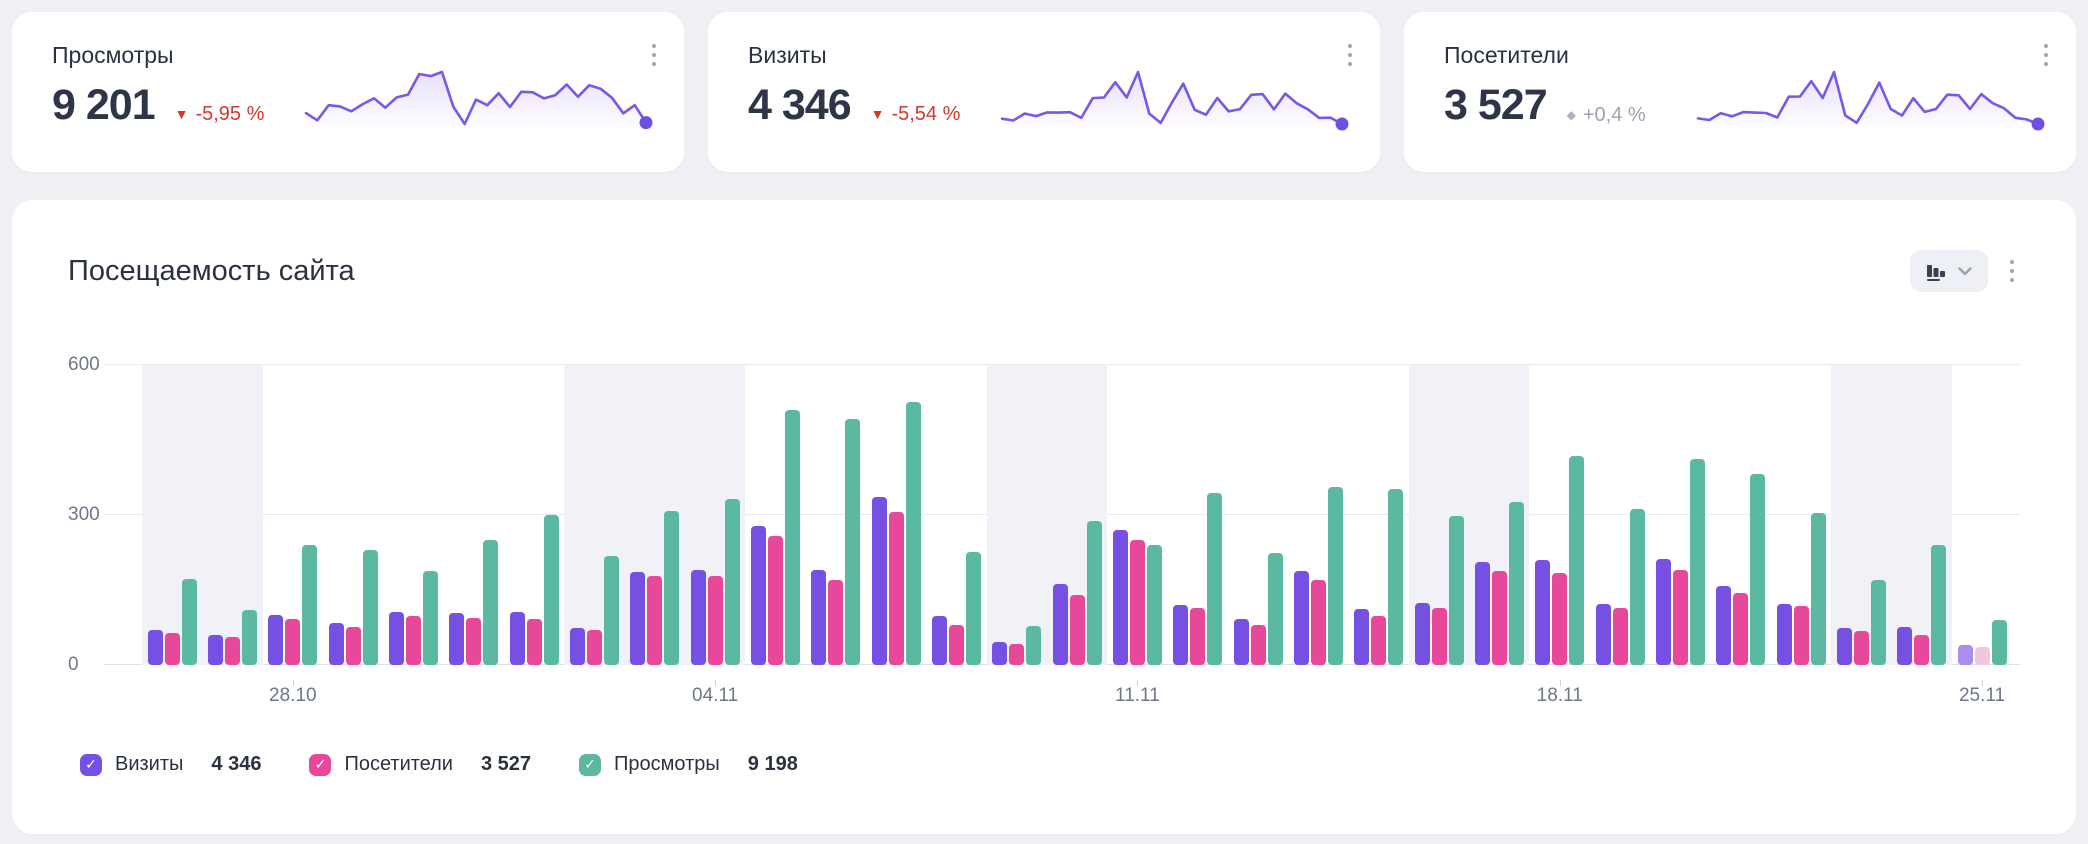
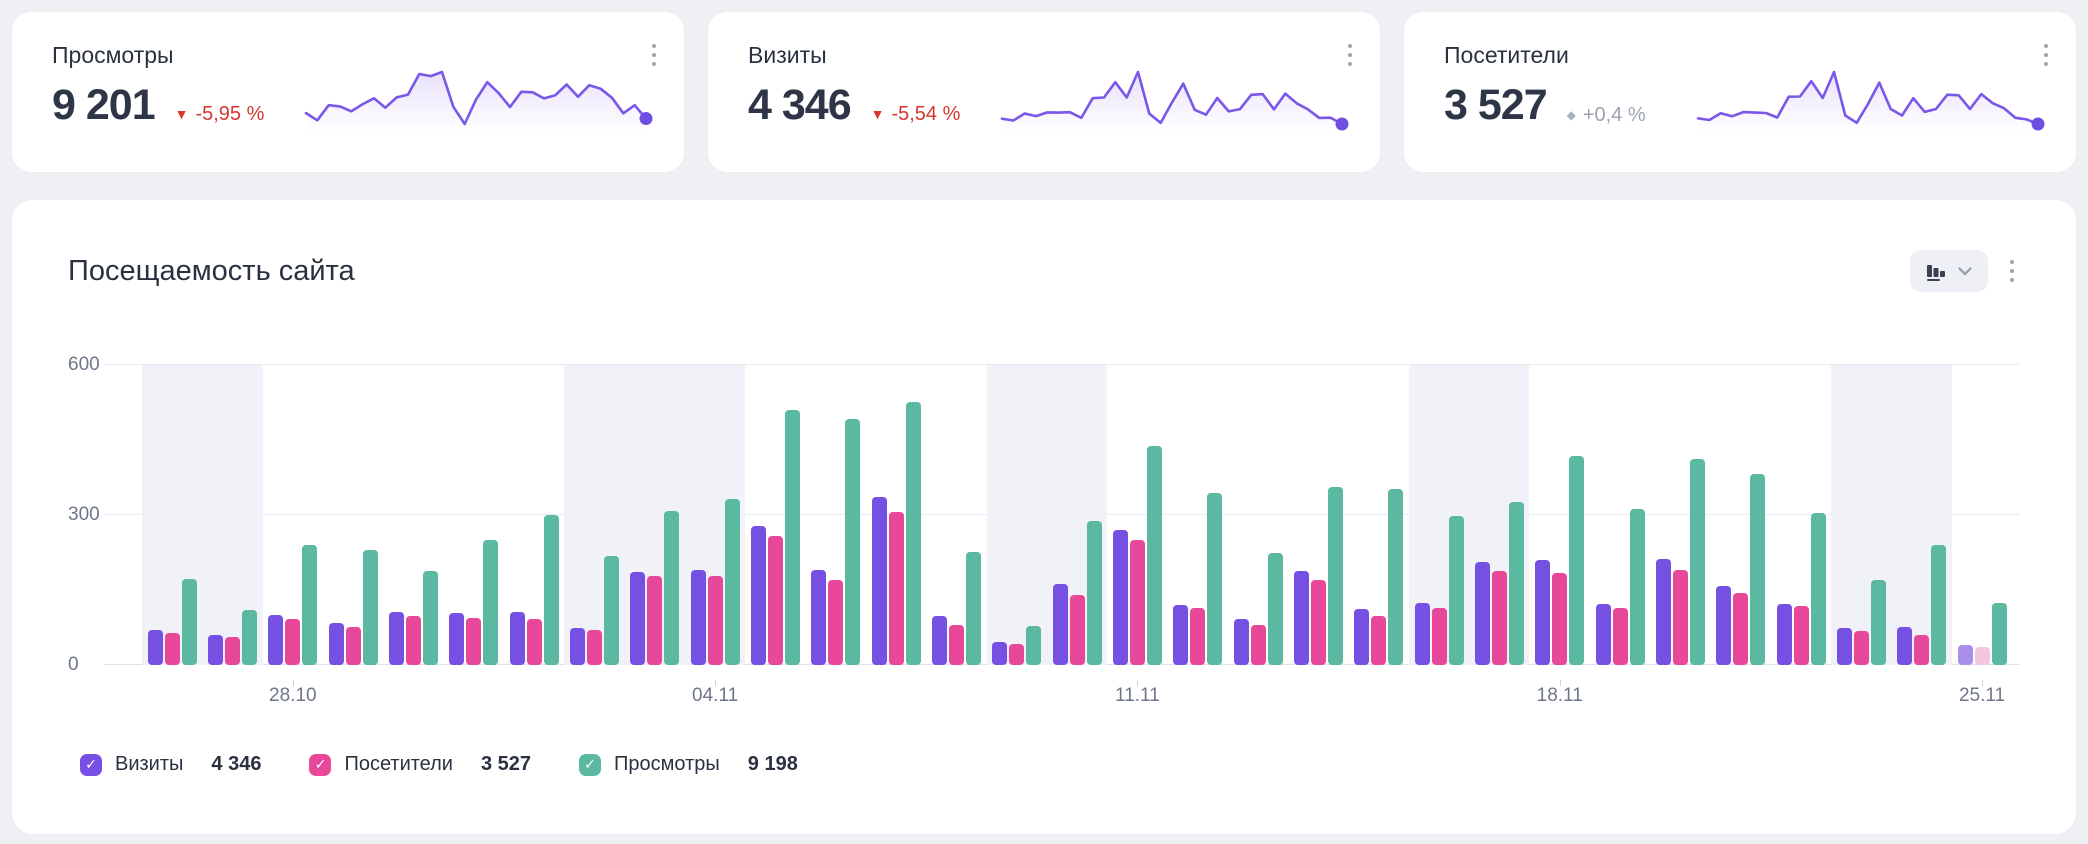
Просмотры/11.11: 240 -> 440
Просмотры/25.11: 90 -> 120
